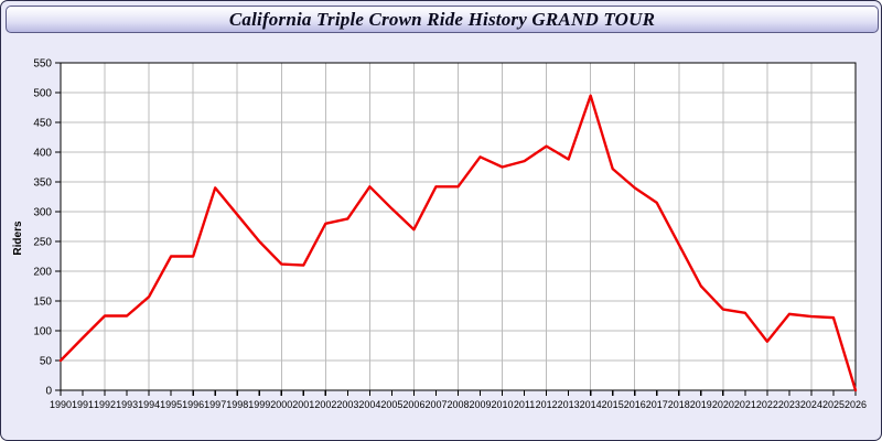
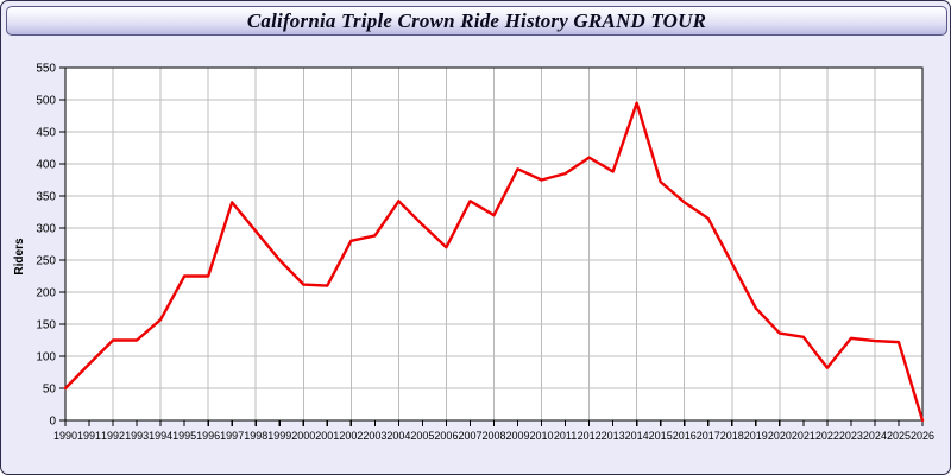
2008: 340 -> 320
